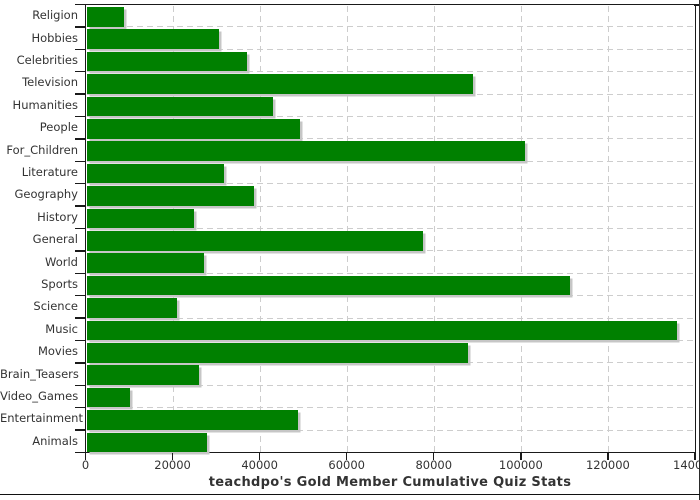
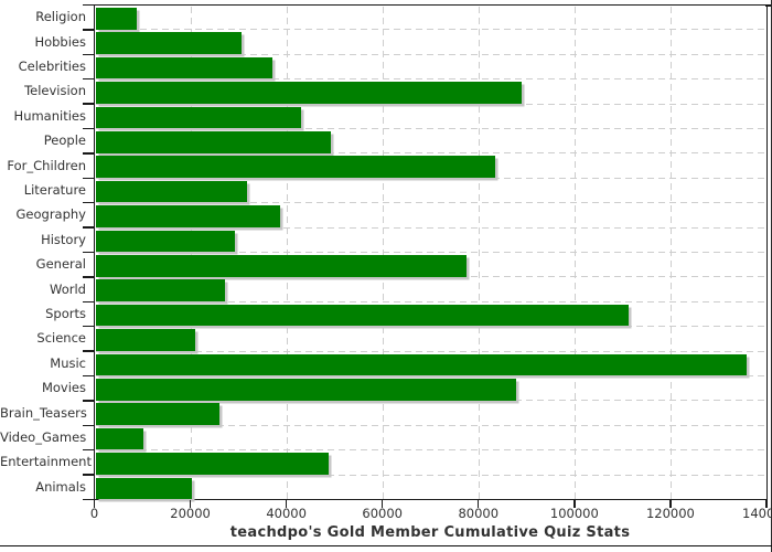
For_Children: 101000 -> 84000
History: 25000 -> 29000
Animals: 28000 -> 20000
